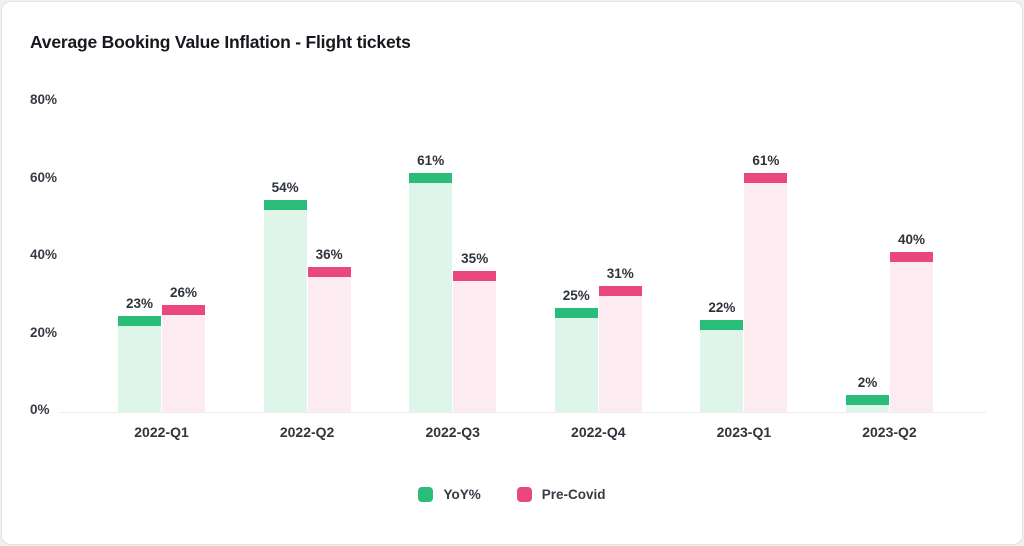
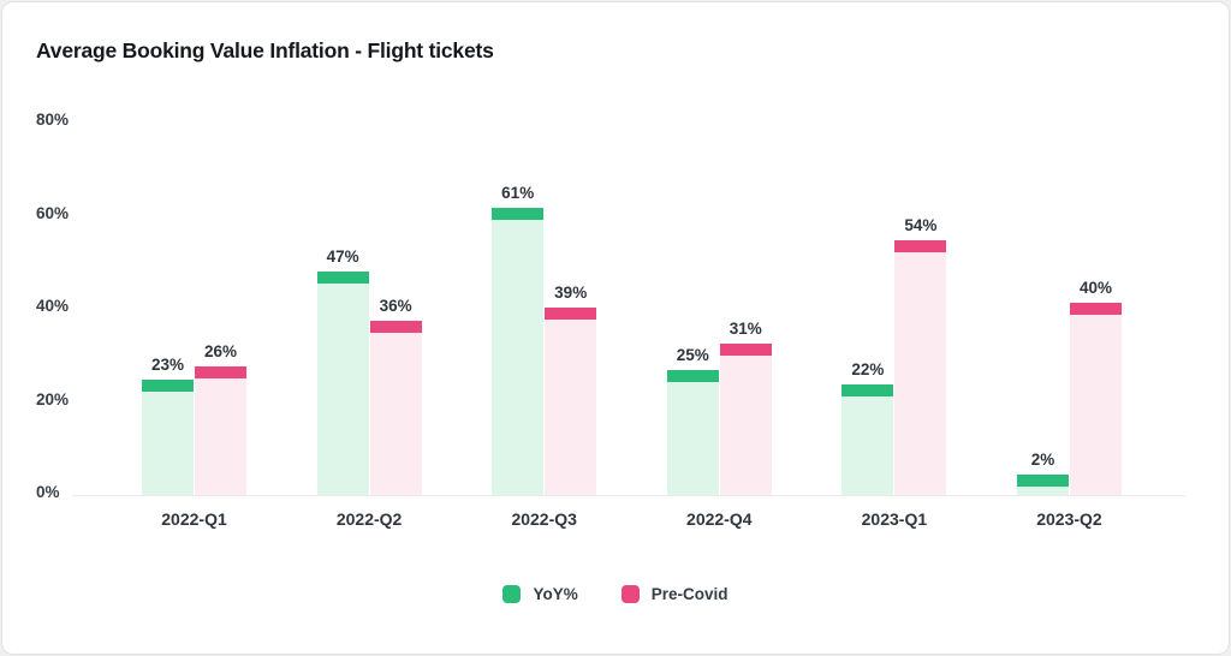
YoY%/2022-Q2: 54% -> 47%
Pre-Covid/2022-Q3: 35% -> 39%
Pre-Covid/2023-Q1: 61% -> 54%
